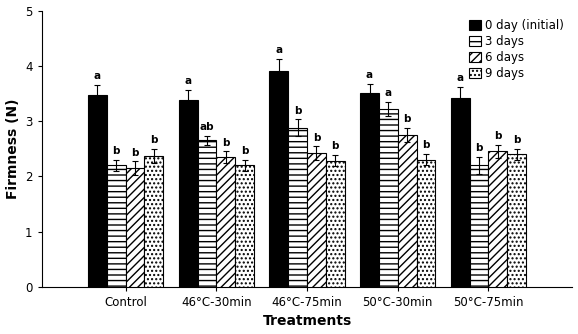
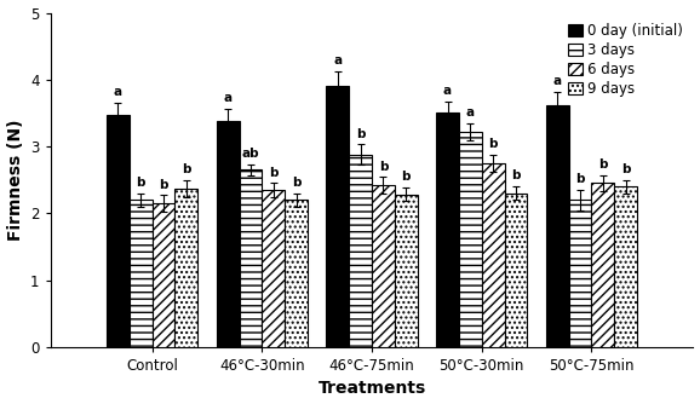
0 day (initial)/50°C-75min: 3.42 -> 3.62
